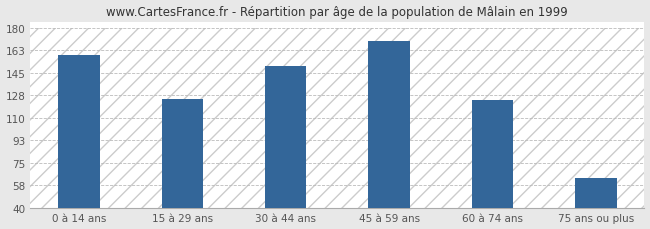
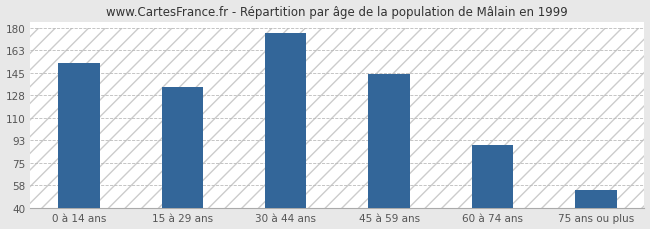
0 à 14 ans: 159 -> 153
15 à 29 ans: 125 -> 134
30 à 44 ans: 150 -> 176
45 à 59 ans: 170 -> 144
60 à 74 ans: 124 -> 89
75 ans ou plus: 63 -> 54
